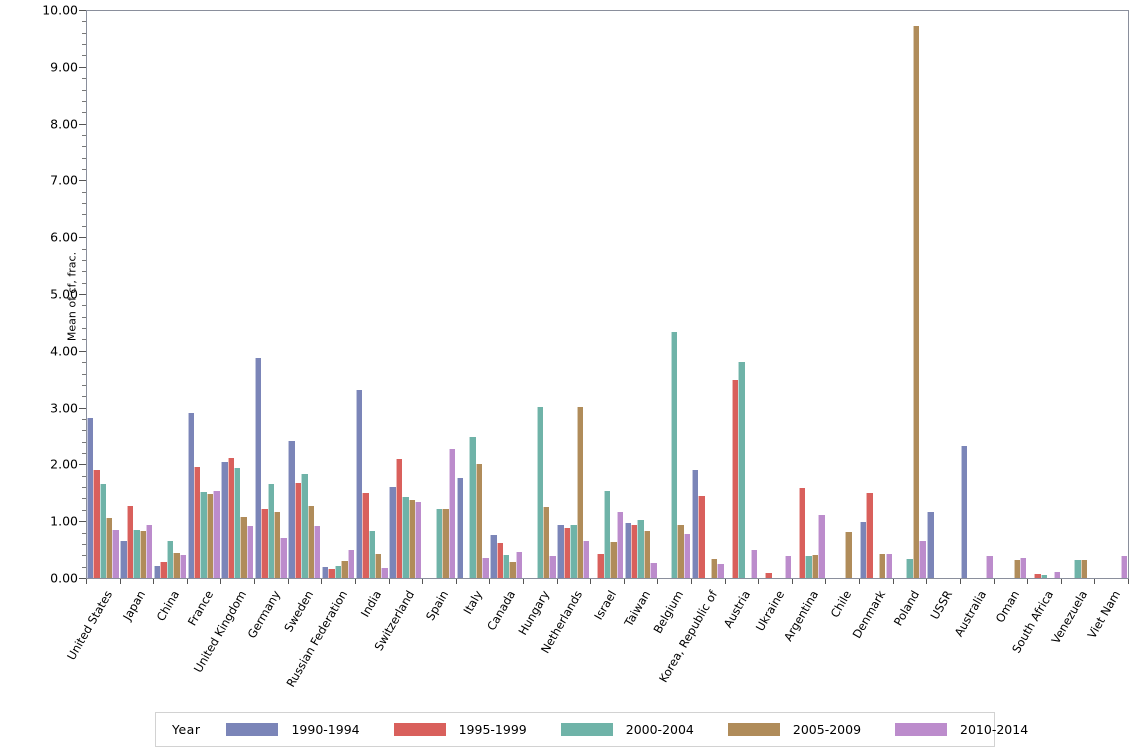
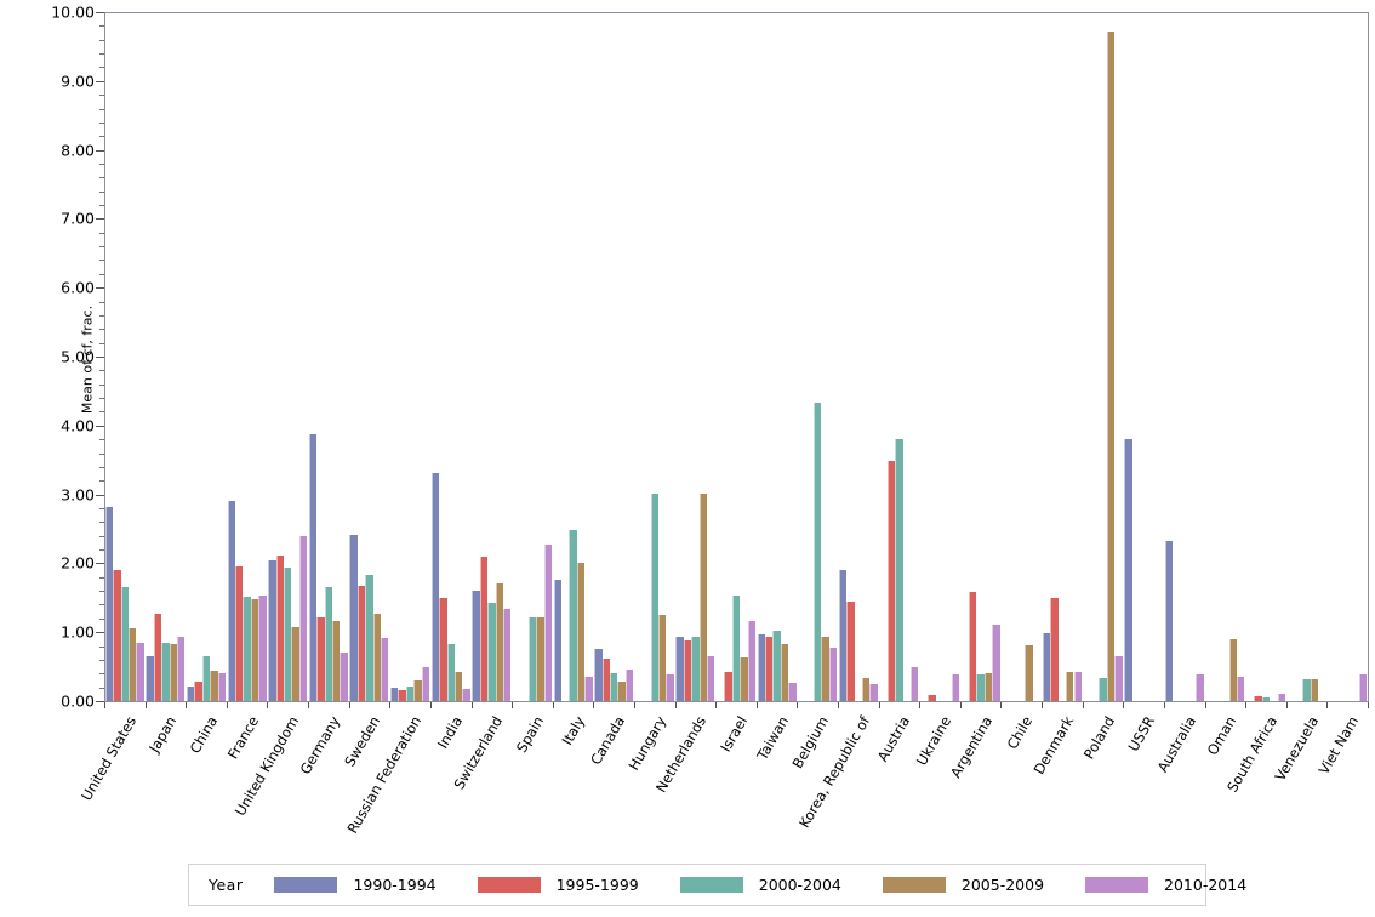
2010-2014/United Kingdom: 0.9 -> 2.4
2005-2009/Switzerland: 1.4 -> 1.7
1990-1994/USSR: 1.2 -> 3.8
2005-2009/Oman: 0.3 -> 0.9
